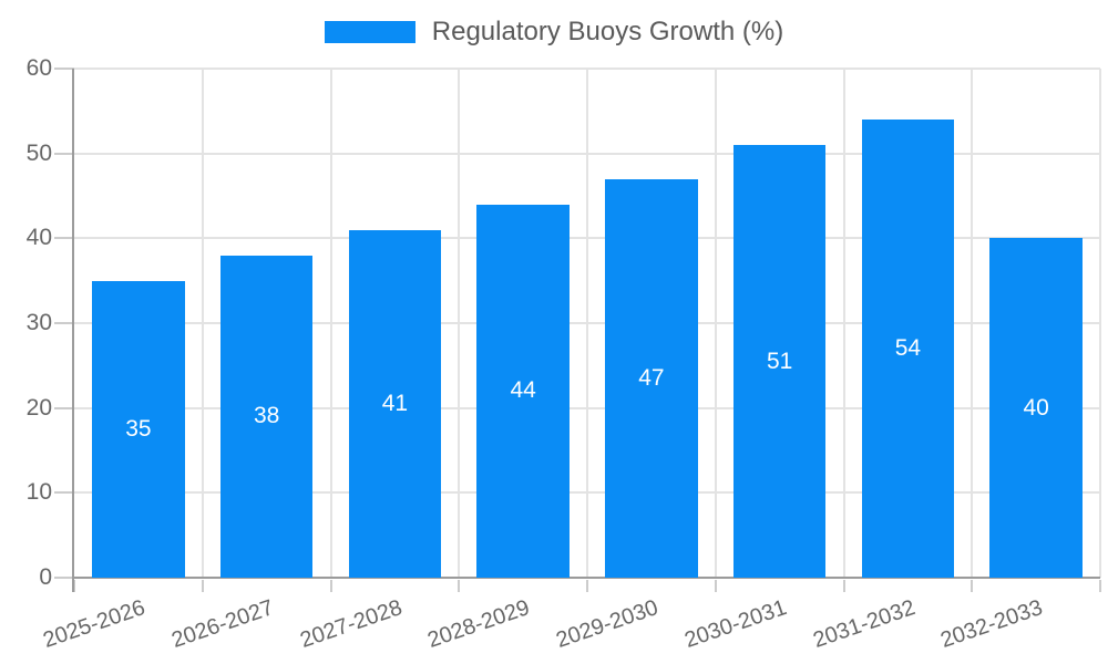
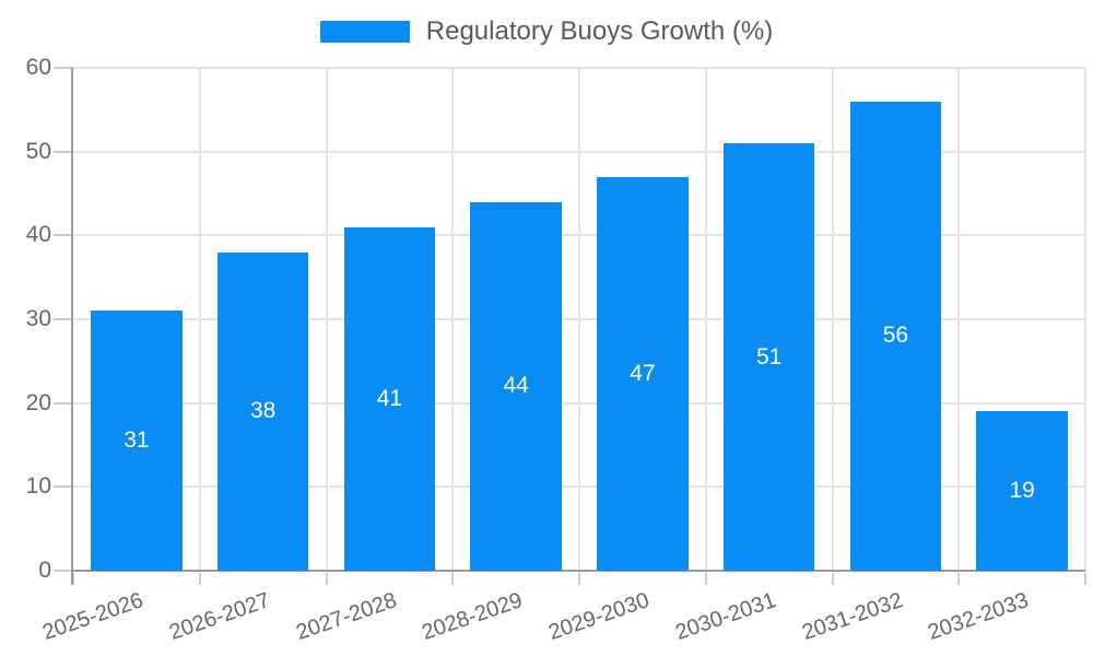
2025-2026: 35 -> 31
2031-2032: 54 -> 56
2032-2033: 40 -> 19
